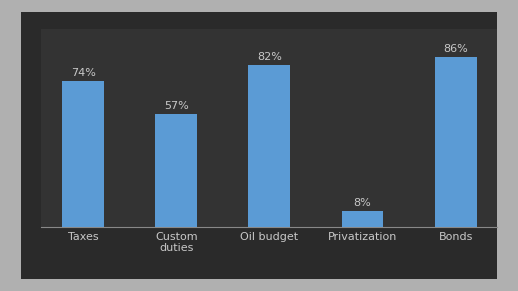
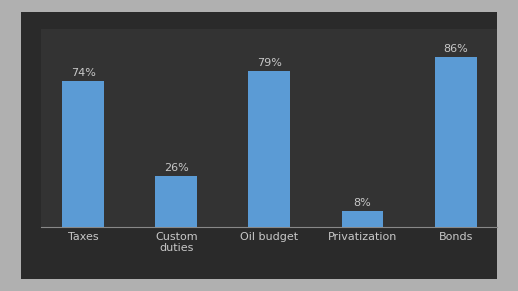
Custom duties: 57% -> 26%
Oil budget: 82% -> 79%
